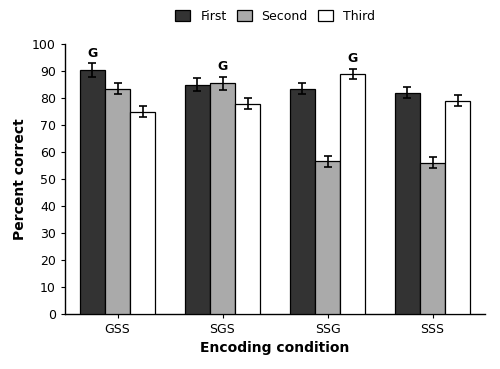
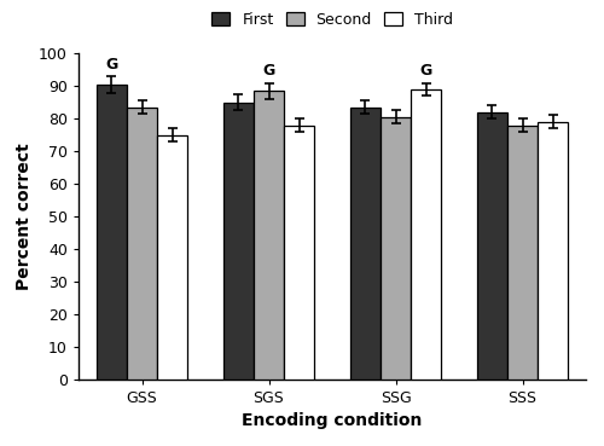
Second/SGS: 85.5 -> 88.5
Second/SSG: 56.5 -> 80.5
Second/SSS: 56.0 -> 78.0
